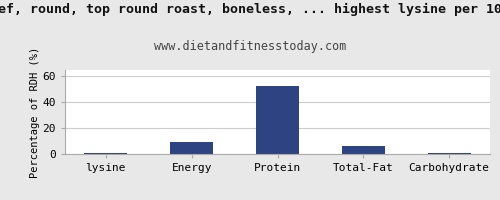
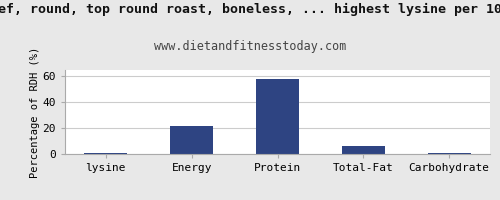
Energy: 9 -> 22
Protein: 53 -> 58
